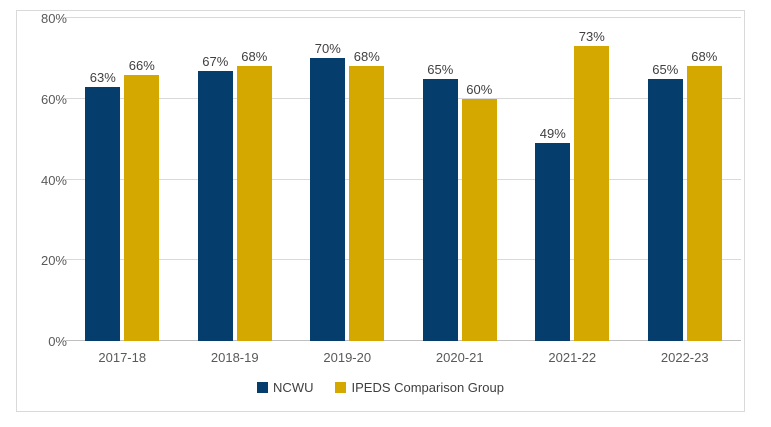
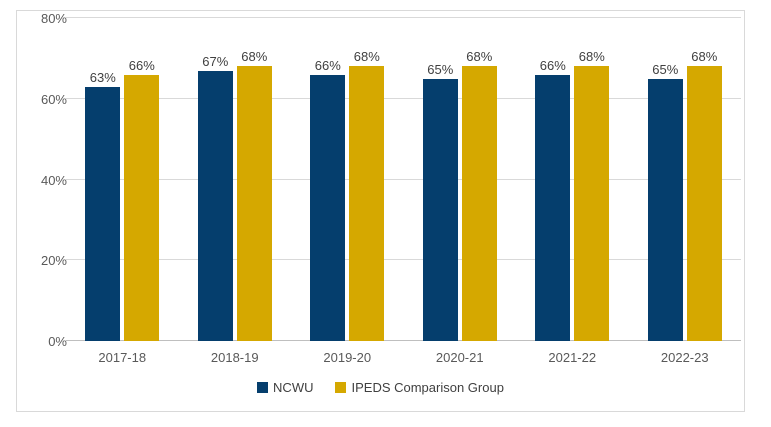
NCWU/2019-20: 70% -> 66%
IPEDS Comparison Group/2020-21: 60% -> 68%
NCWU/2021-22: 49% -> 66%
IPEDS Comparison Group/2021-22: 73% -> 68%
